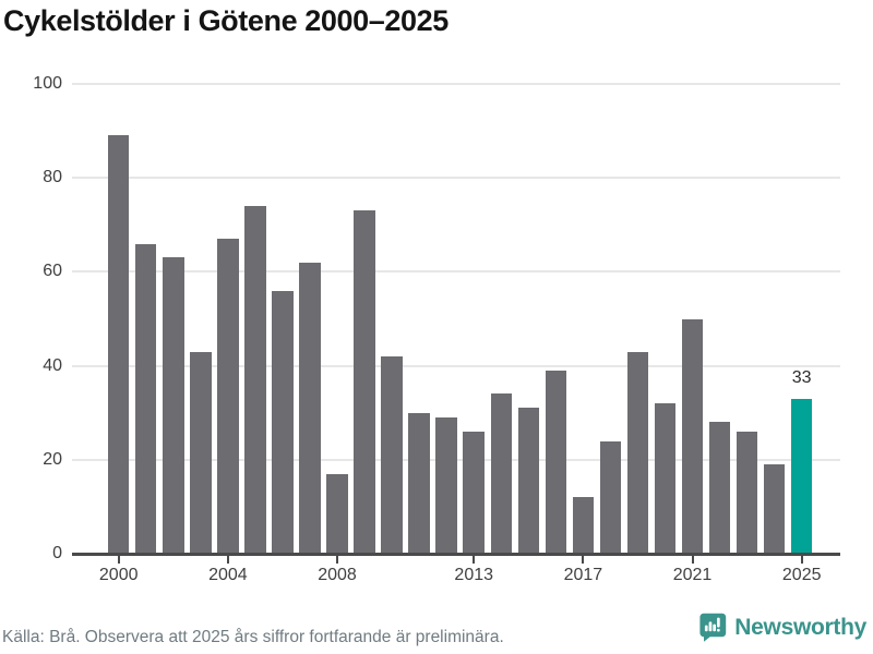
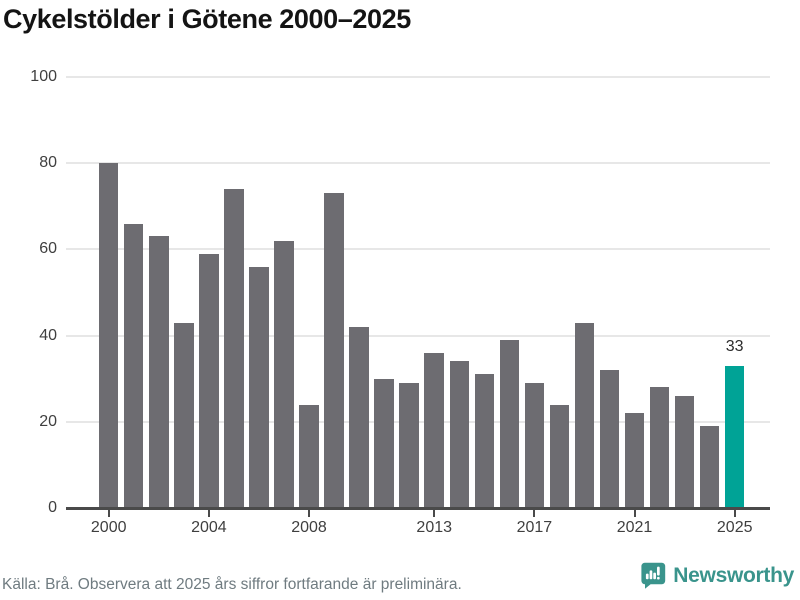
2000: 89 -> 80
2004: 67 -> 59
2008: 17 -> 24
2013: 26 -> 36
2017: 12 -> 29
2021: 50 -> 22
